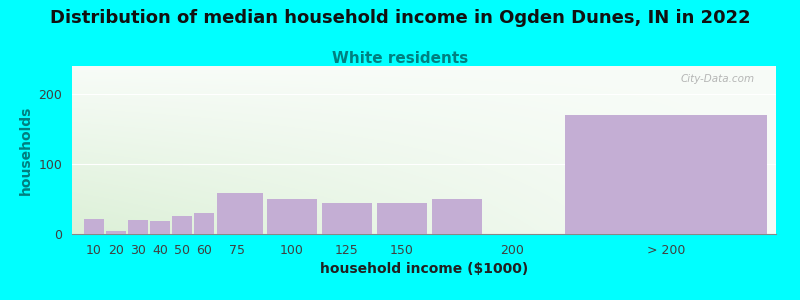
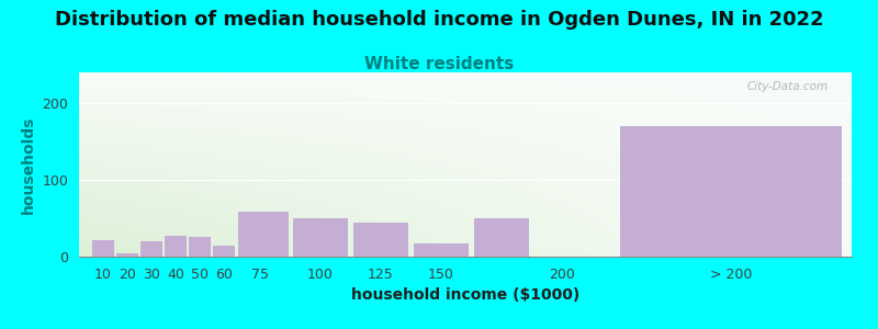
40: 18 -> 27
60: 30 -> 14
150: 44 -> 17
